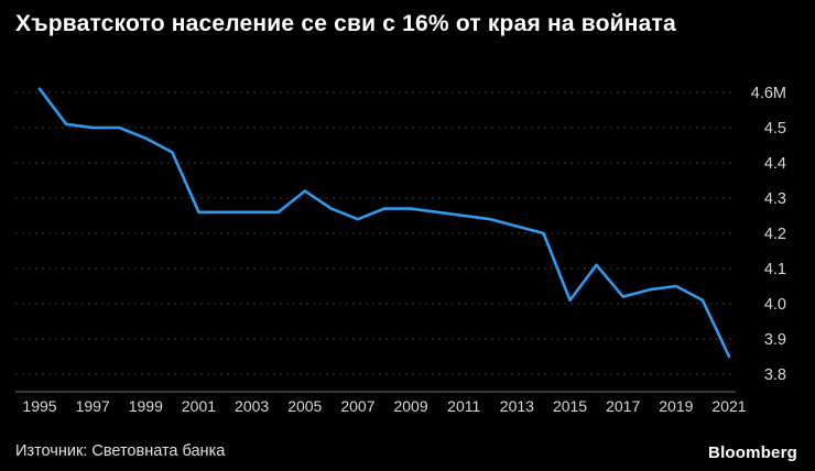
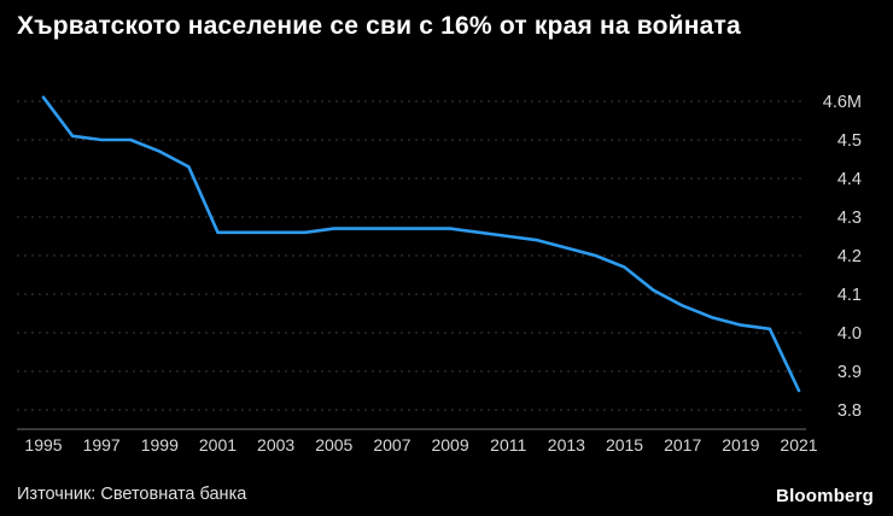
2005: 4.32M -> 4.27M
2007: 4.24M -> 4.27M
2015: 4.01M -> 4.17M
2017: 4.02M -> 4.07M
2019: 4.05M -> 4.02M
